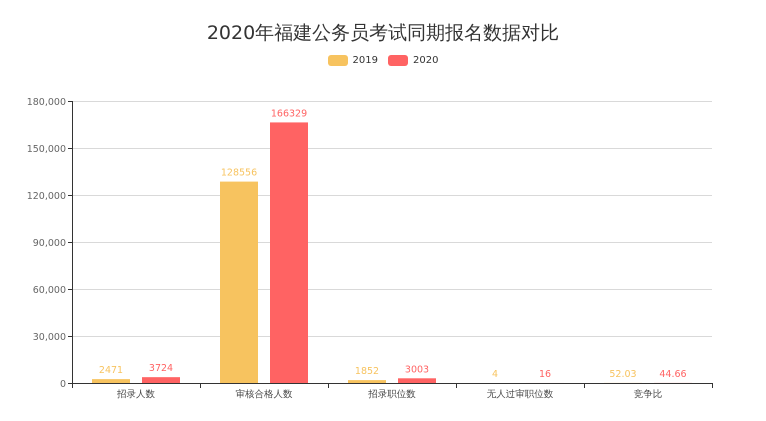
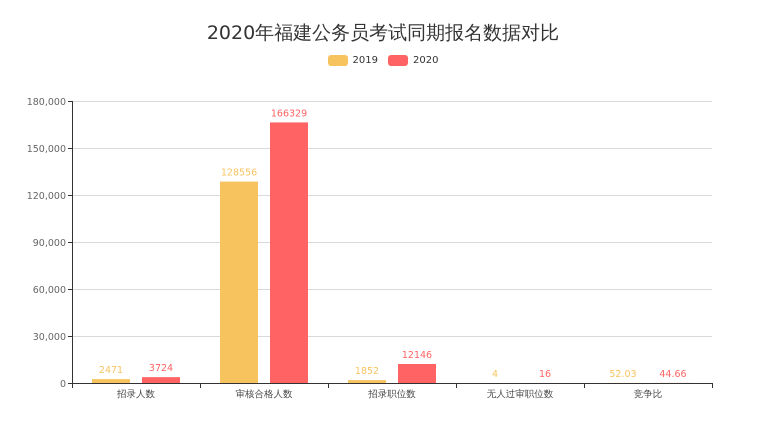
2020/招录职位数: 3003 -> 12146
